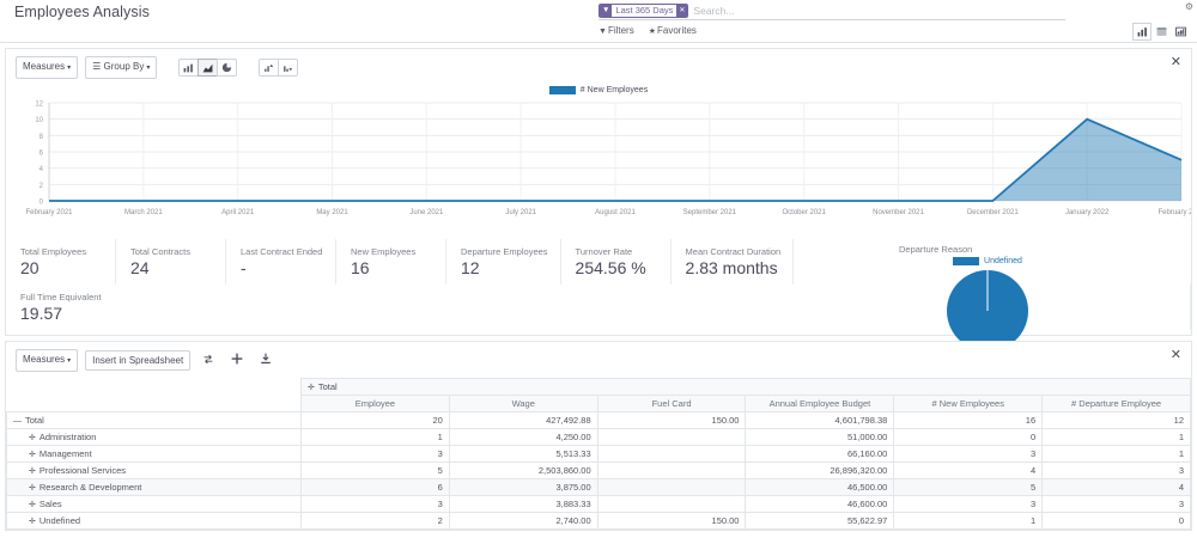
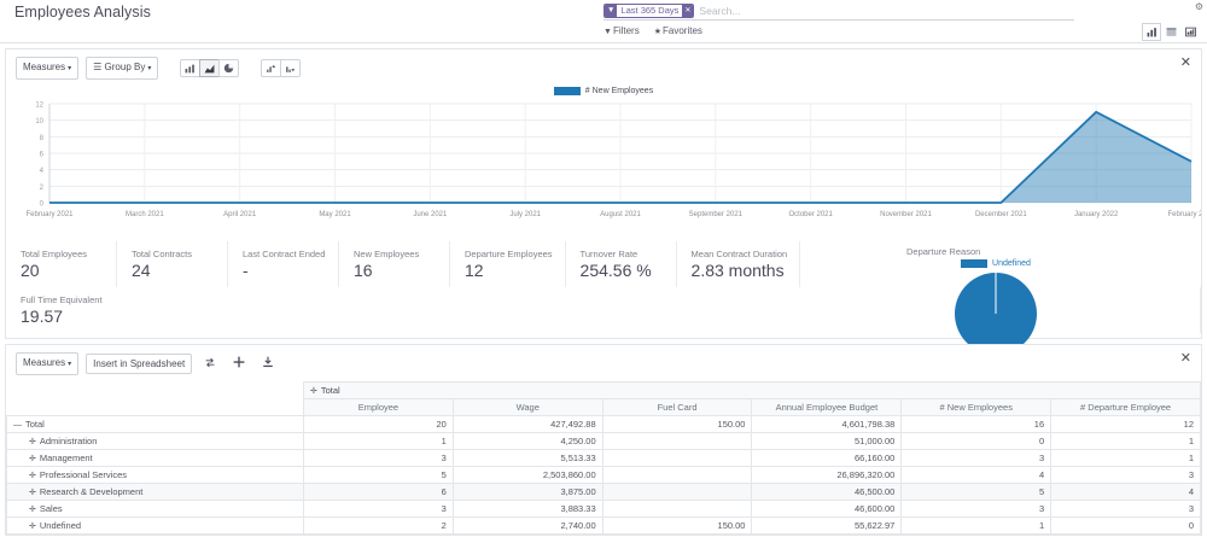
January 2022: 10 -> 11
